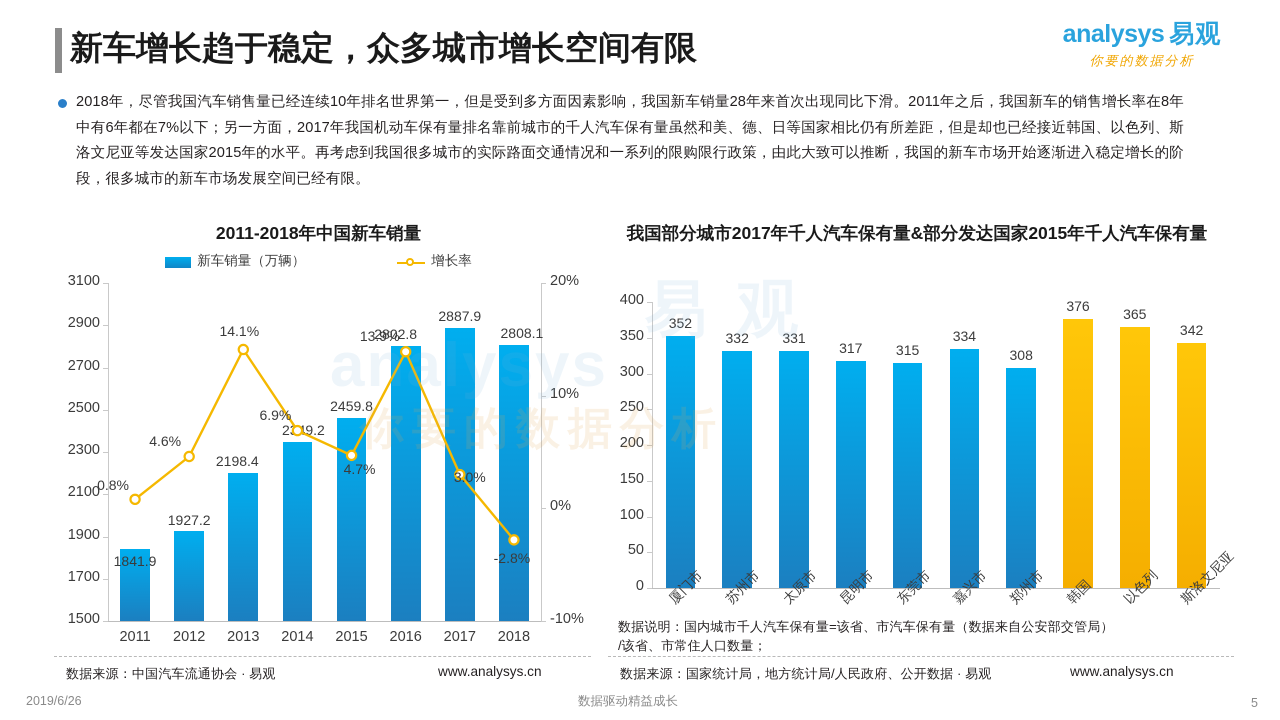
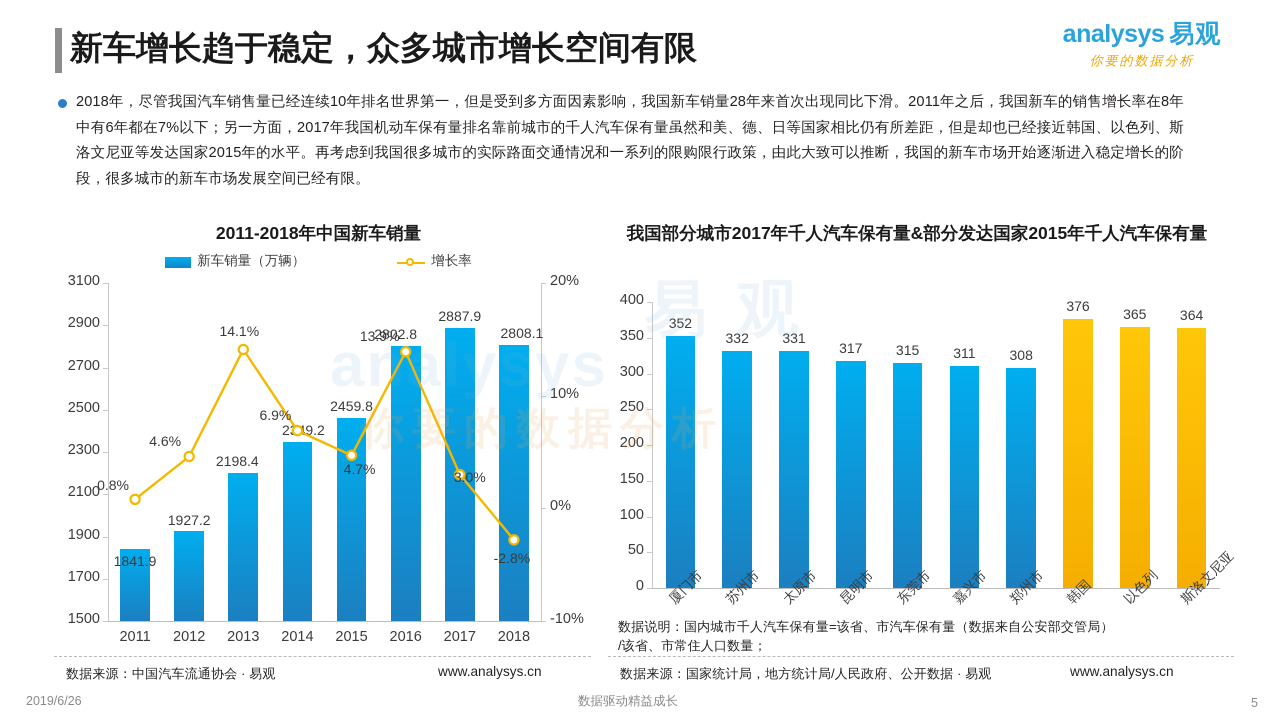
我国部分城市2017年千人汽车保有量&部分发达国家2015年千人汽车保有量/嘉兴市: 334 -> 311
我国部分城市2017年千人汽车保有量&部分发达国家2015年千人汽车保有量/斯洛文尼亚: 342 -> 364
